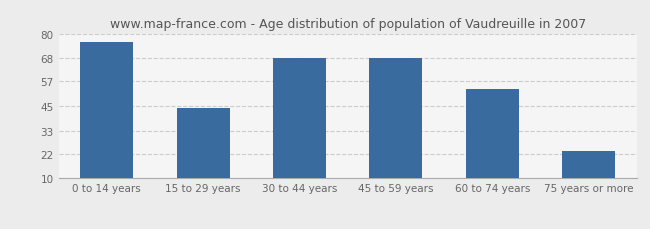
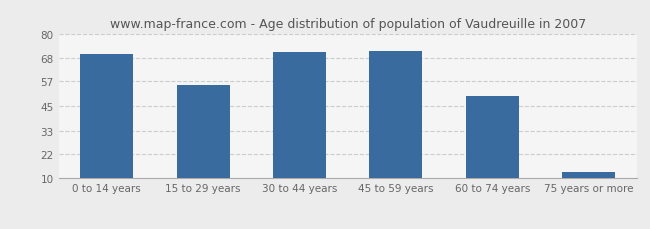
0 to 14 years: 76.0 -> 70.0
15 to 29 years: 44.0 -> 55.0
30 to 44 years: 68.0 -> 71.0
45 to 59 years: 68.0 -> 71.5
60 to 74 years: 53.0 -> 50.0
75 years or more: 23.0 -> 13.0
